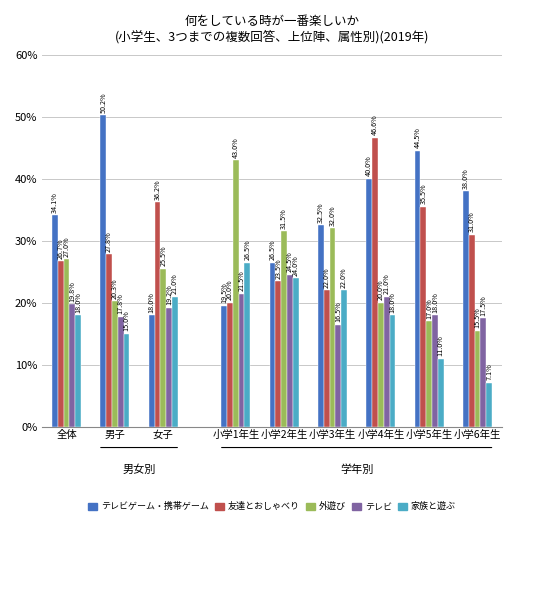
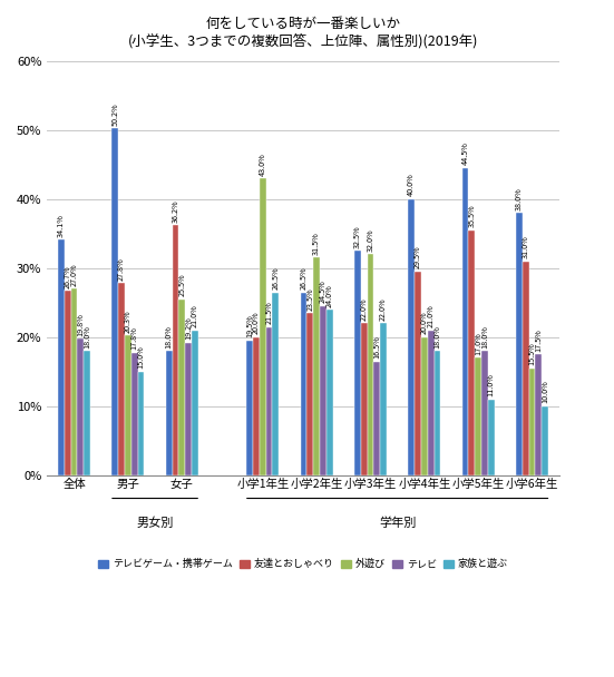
友達とおしゃべり/小学4年生: 46.6% -> 29.5%
家族と遊ぶ/小学6年生: 7.1% -> 10.0%
